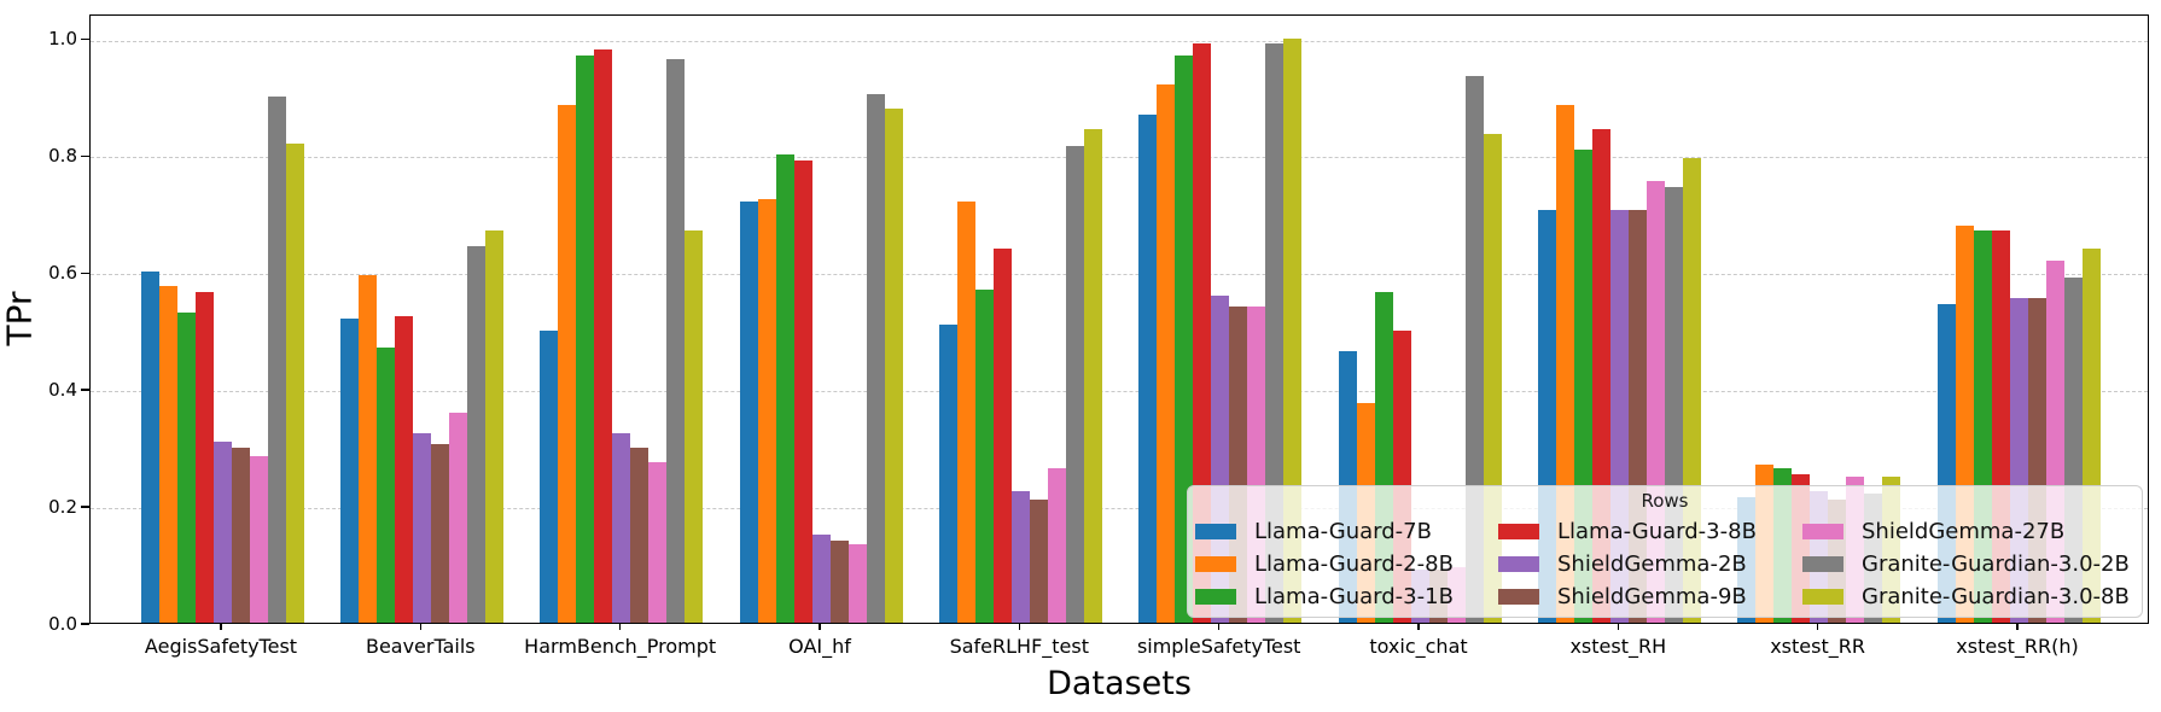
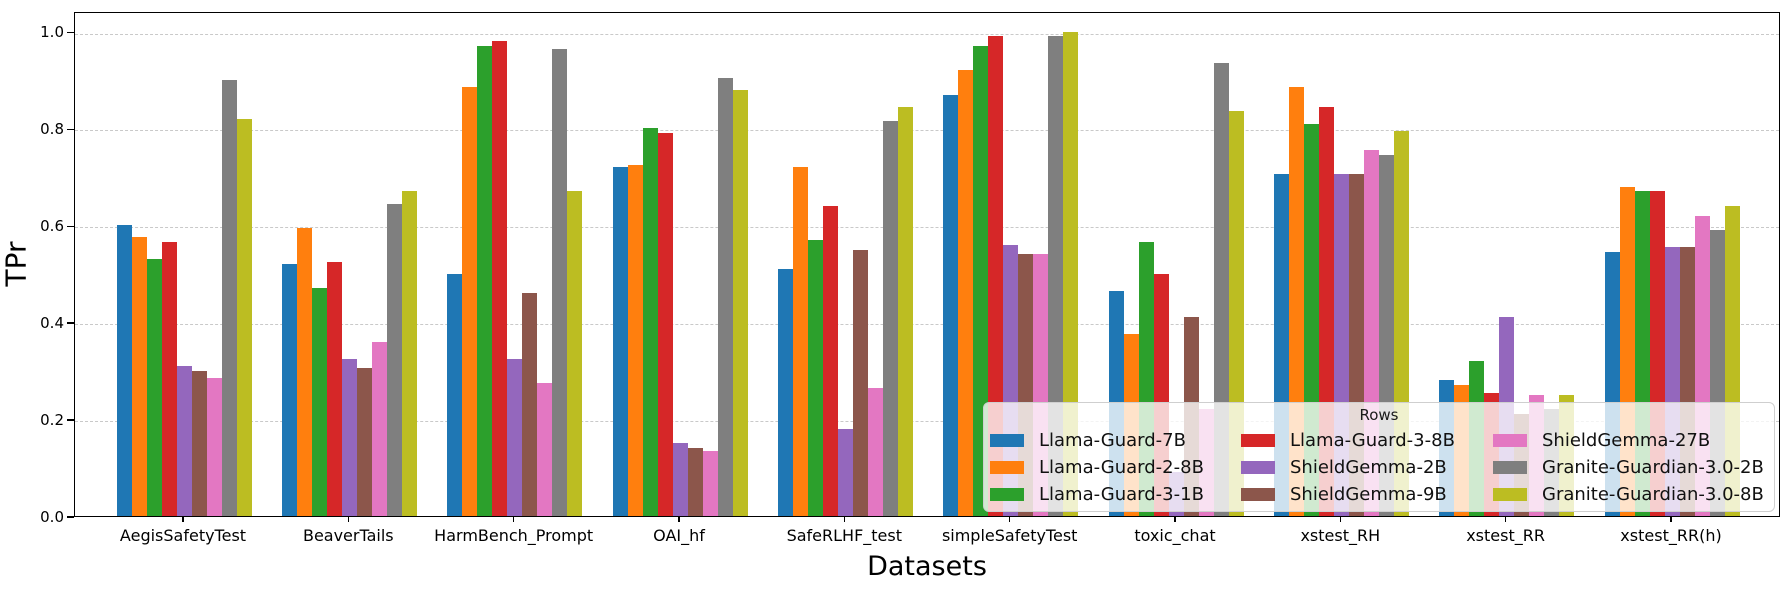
ShieldGemma-9B/HarmBench_Prompt: 0.30 -> 0.46
ShieldGemma-2B/SafeRLHF_test: 0.23 -> 0.18
ShieldGemma-9B/SafeRLHF_test: 0.21 -> 0.55
ShieldGemma-9B/toxic_chat: 0.09 -> 0.41
ShieldGemma-27B/toxic_chat: 0.10 -> 0.22
Llama-Guard-7B/xstest_RR: 0.21 -> 0.28
Llama-Guard-3-1B/xstest_RR: 0.27 -> 0.32
ShieldGemma-2B/xstest_RR: 0.23 -> 0.41
